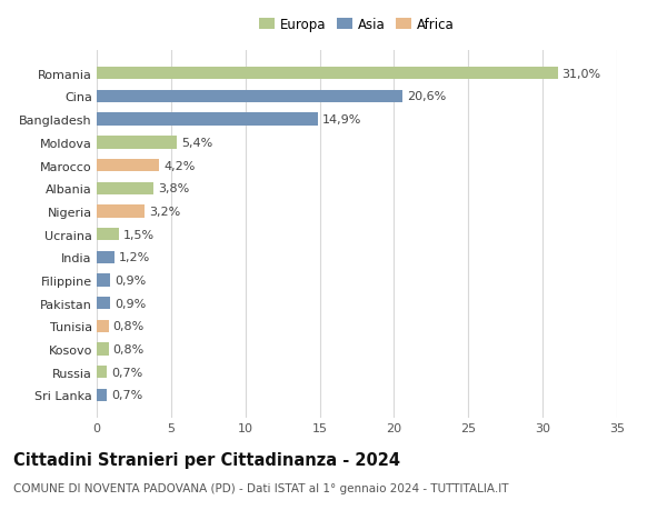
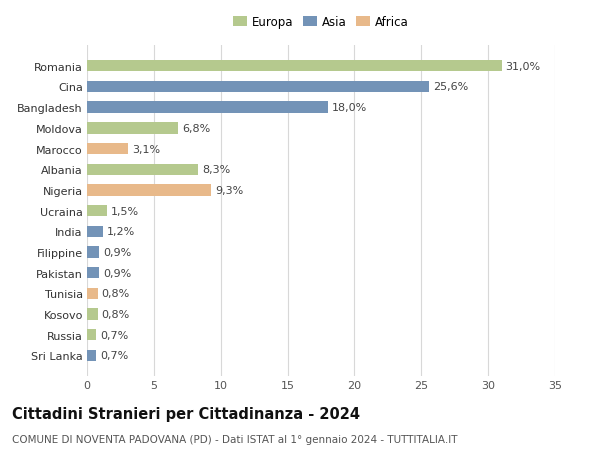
Cina: 20,6% -> 25,6%
Bangladesh: 14,9% -> 18,0%
Moldova: 5,4% -> 6,8%
Marocco: 4,2% -> 3,1%
Albania: 3,8% -> 8,3%
Nigeria: 3,2% -> 9,3%
